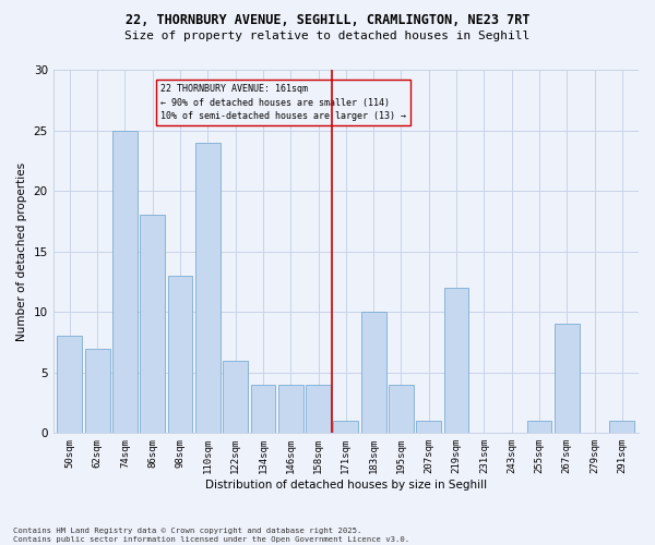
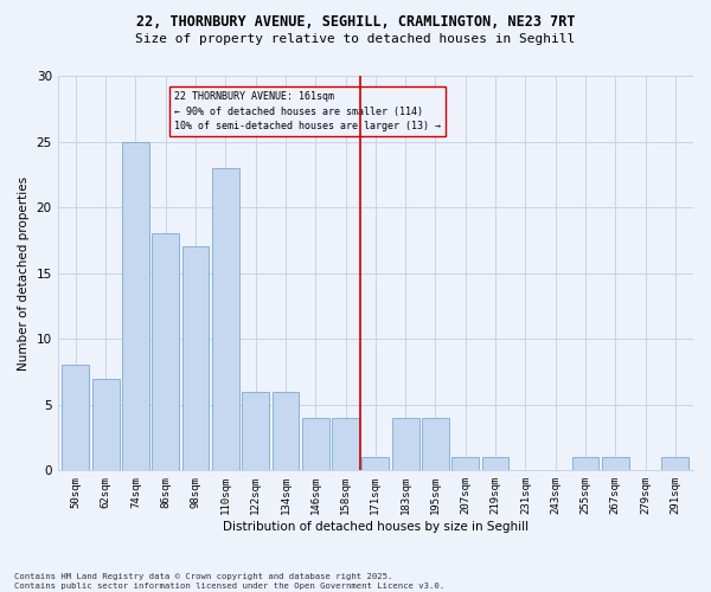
98sqm: 13 -> 17
110sqm: 24 -> 23
134sqm: 4 -> 6
183sqm: 10 -> 4
219sqm: 12 -> 1
267sqm: 9 -> 1
